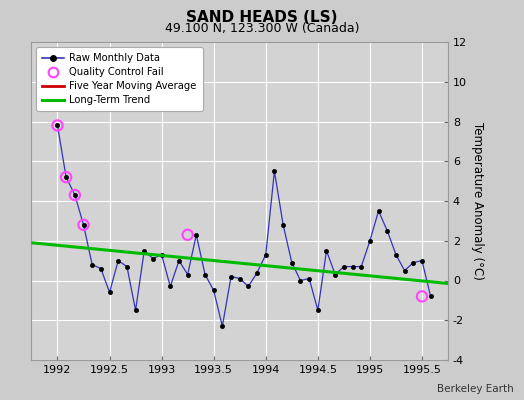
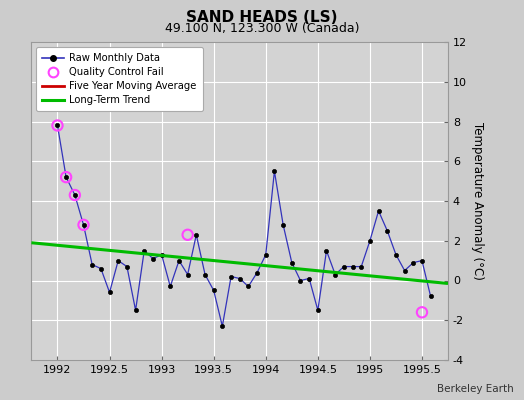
Quality Control Fail/1995.5: -0.8 -> -1.6
